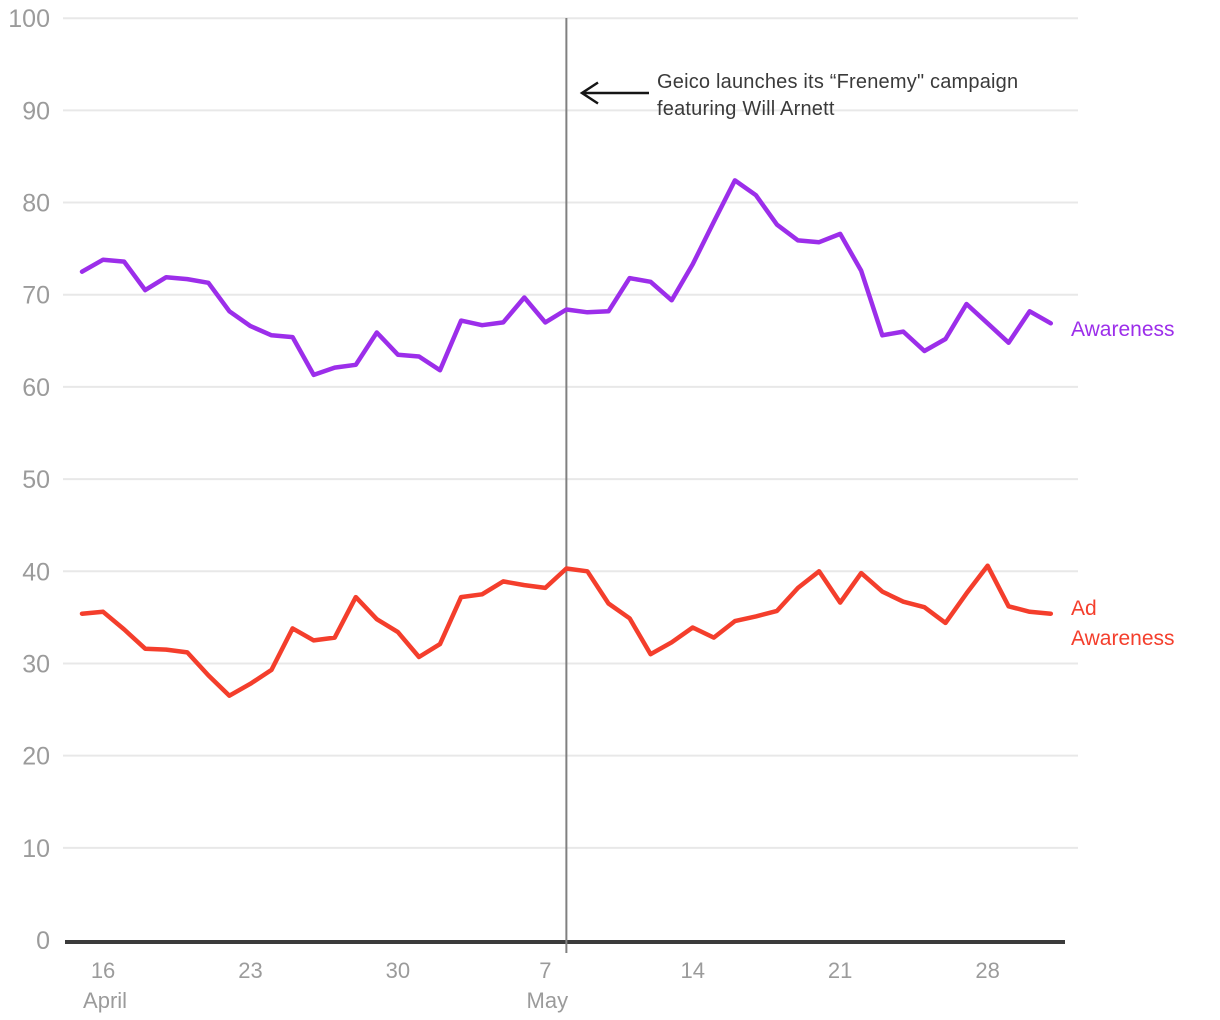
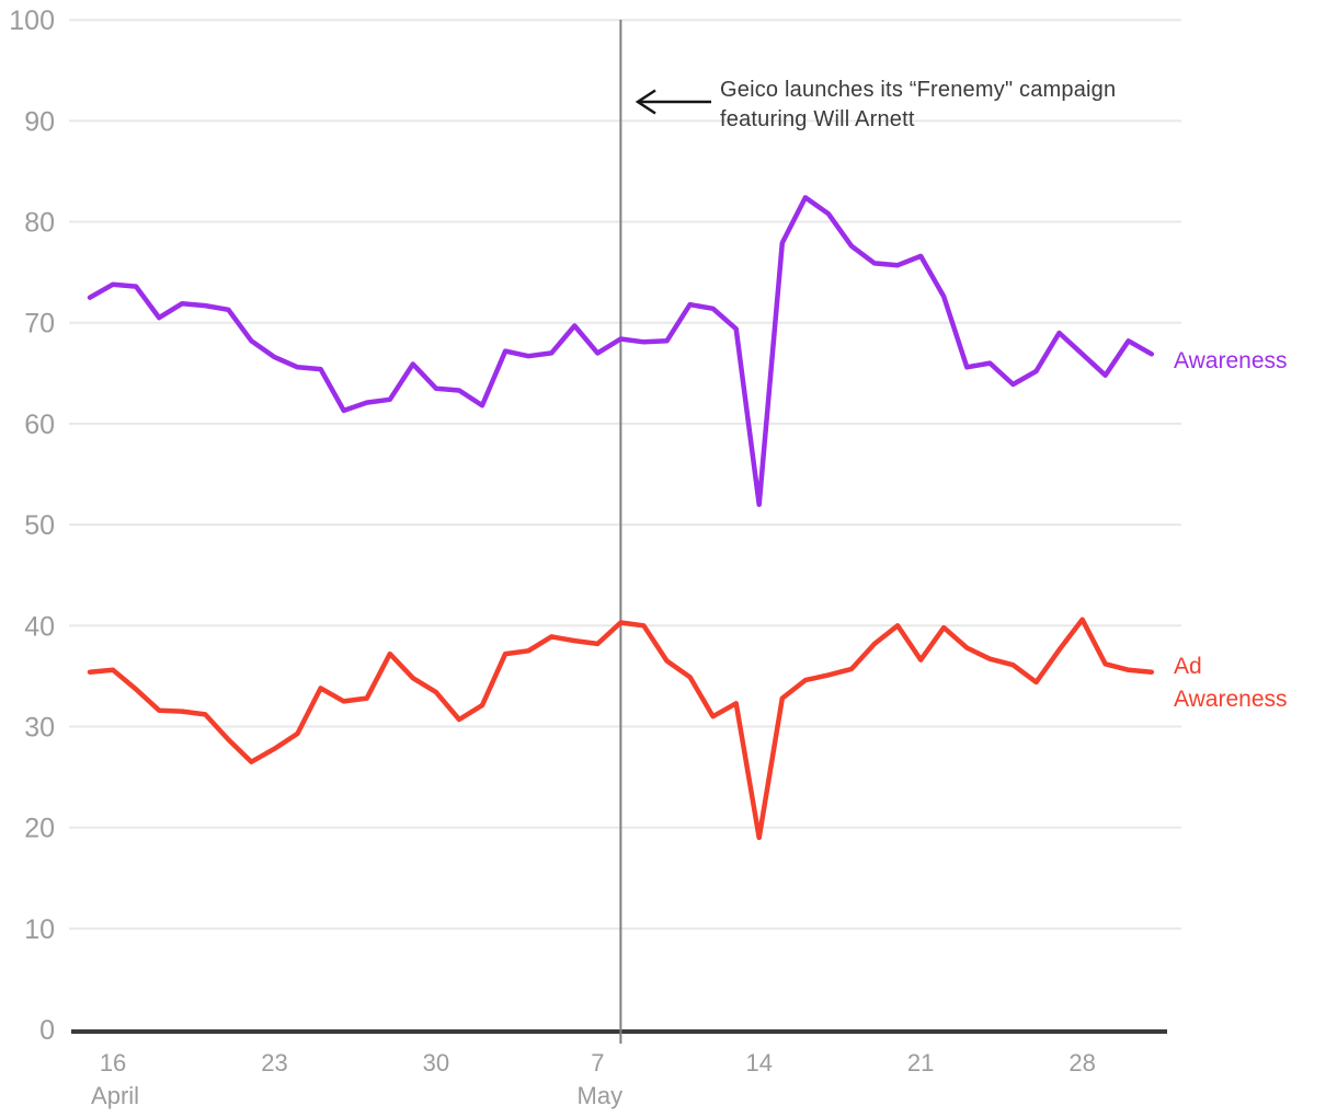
Awareness/May 14: 73 -> 52
Ad Awareness/May 14: 34 -> 19
